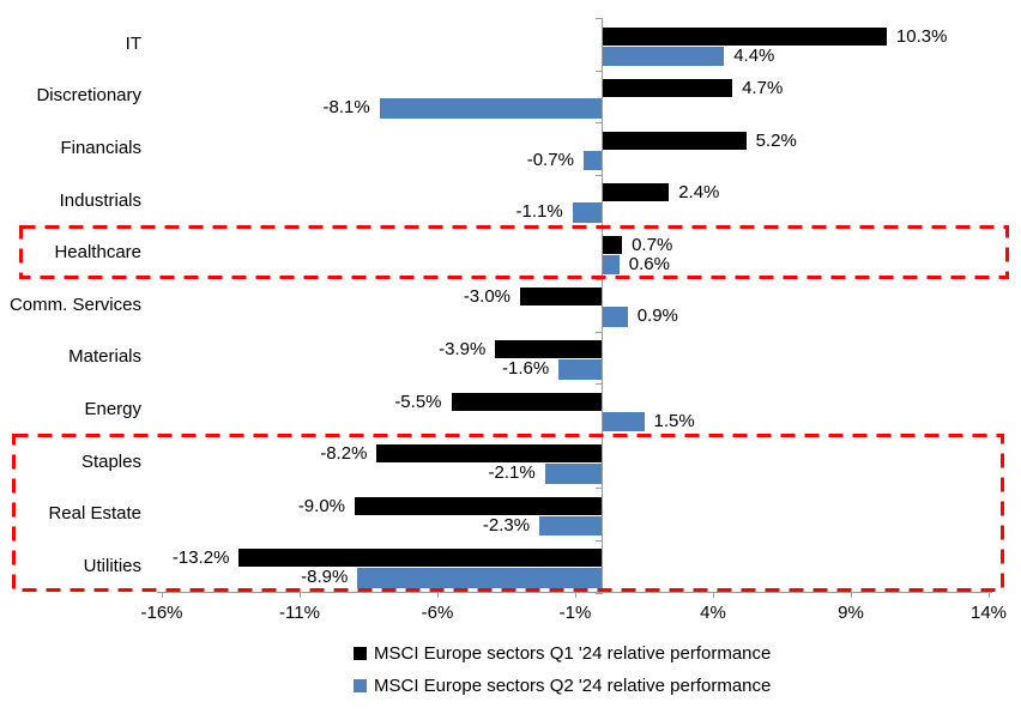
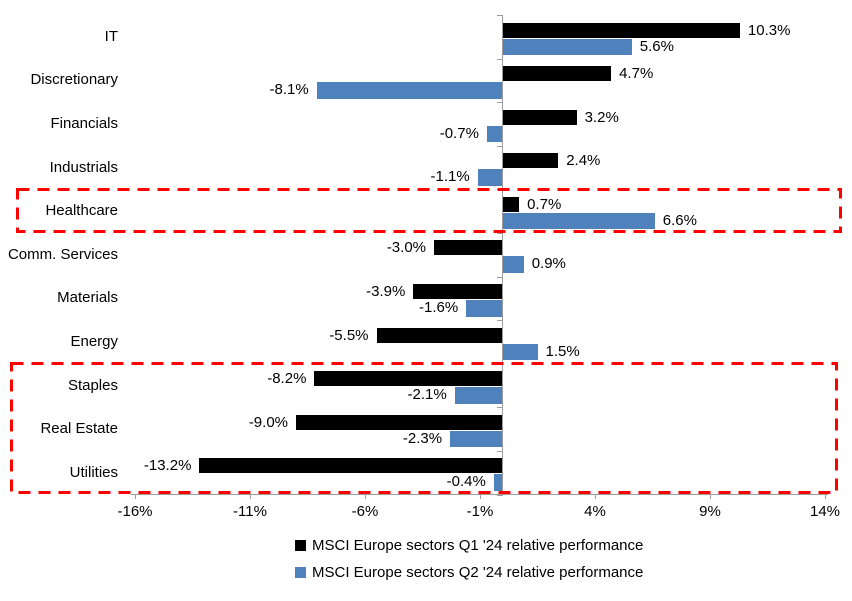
MSCI Europe sectors Q2 '24 relative performance/IT: 4.4% -> 5.6%
MSCI Europe sectors Q1 '24 relative performance/Financials: 5.2% -> 3.2%
MSCI Europe sectors Q2 '24 relative performance/Healthcare: 0.6% -> 6.6%
MSCI Europe sectors Q2 '24 relative performance/Utilities: -8.9% -> -0.4%
